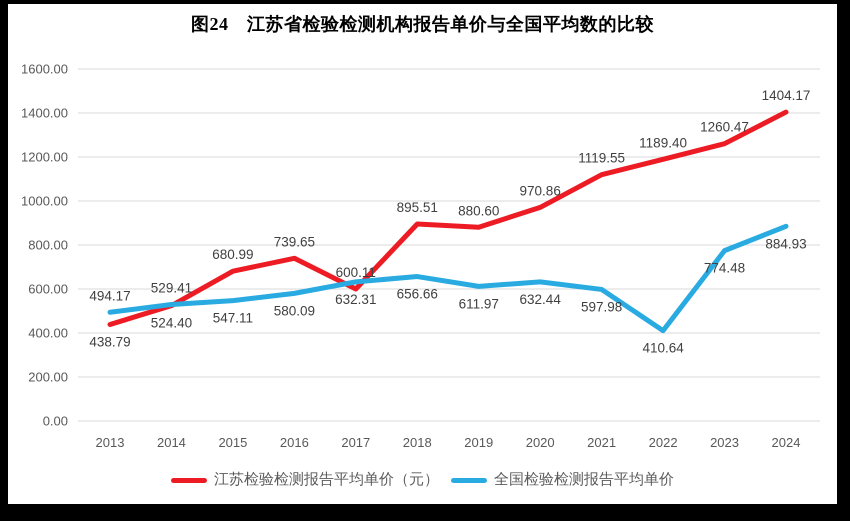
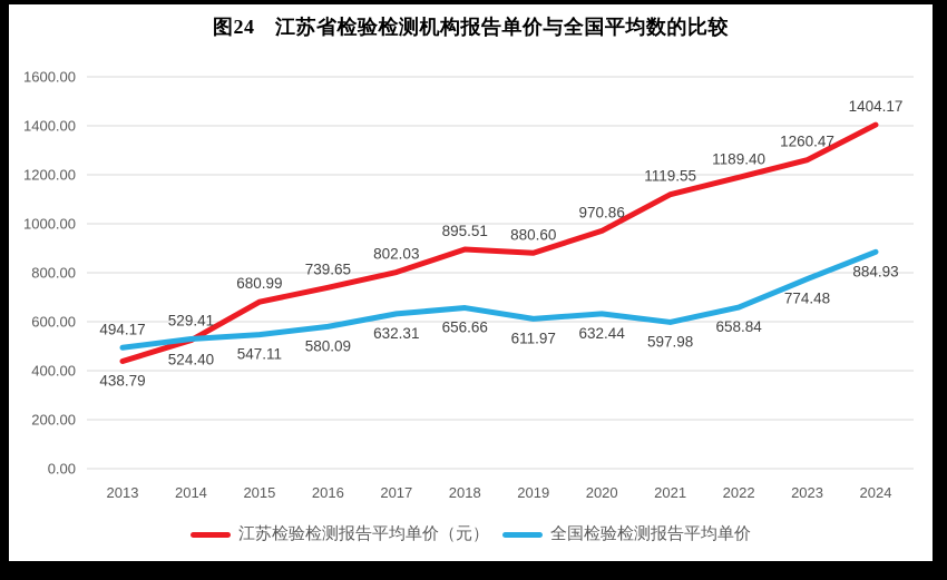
江苏检验检测报告平均单价（元）/2017: 600.11 -> 802.03
全国检验检测报告平均单价/2022: 410.64 -> 658.84
